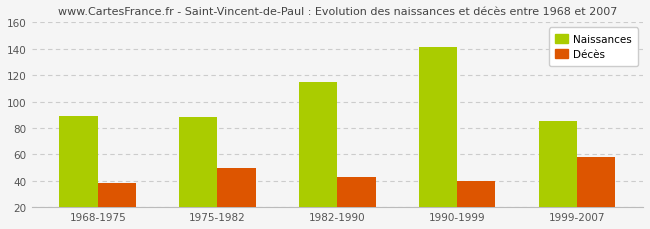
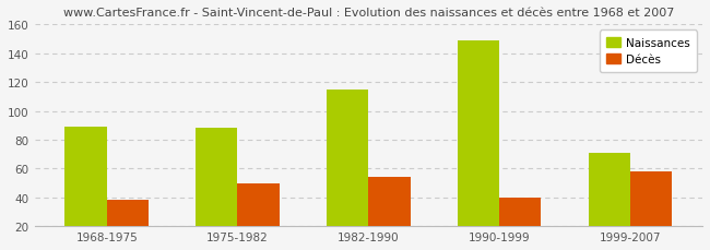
Décès/1982-1990: 43 -> 54
Naissances/1990-1999: 141 -> 149
Naissances/1999-2007: 85 -> 71
